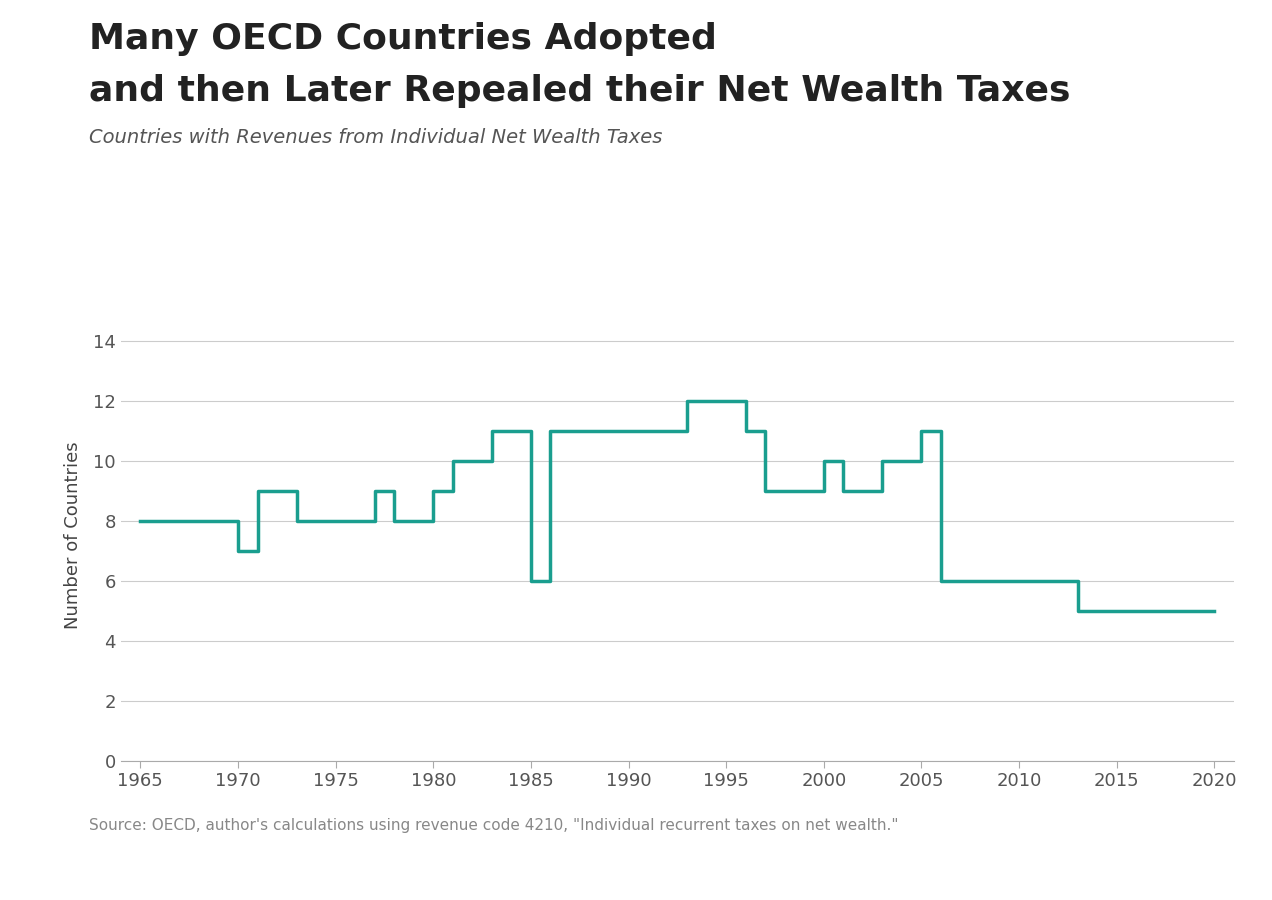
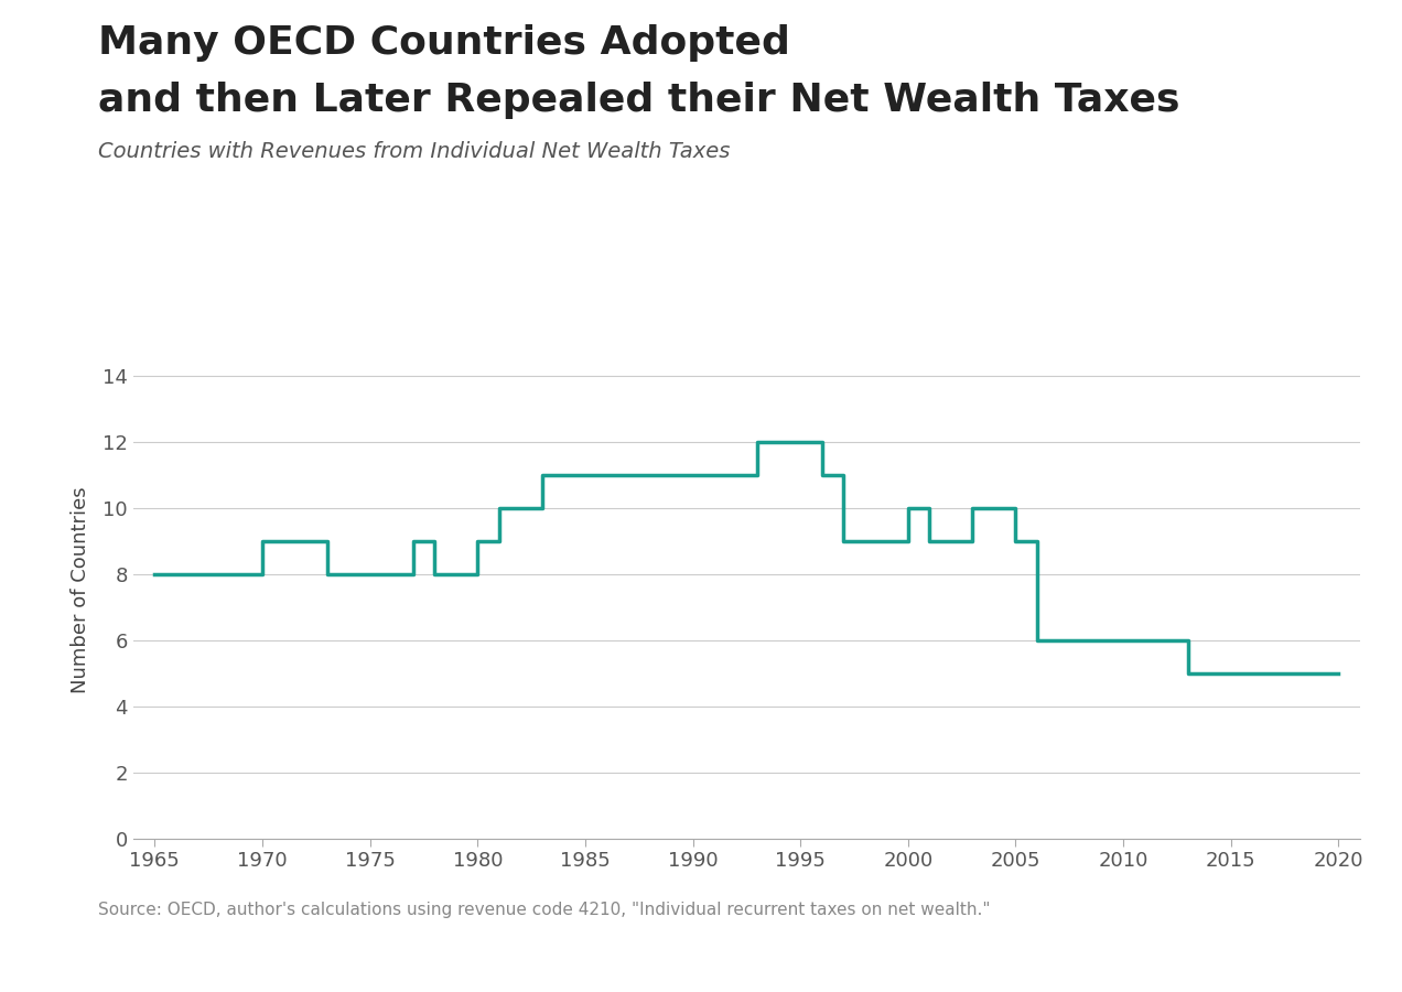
1970: 7 -> 9
1985: 6 -> 11
2005: 11 -> 9
